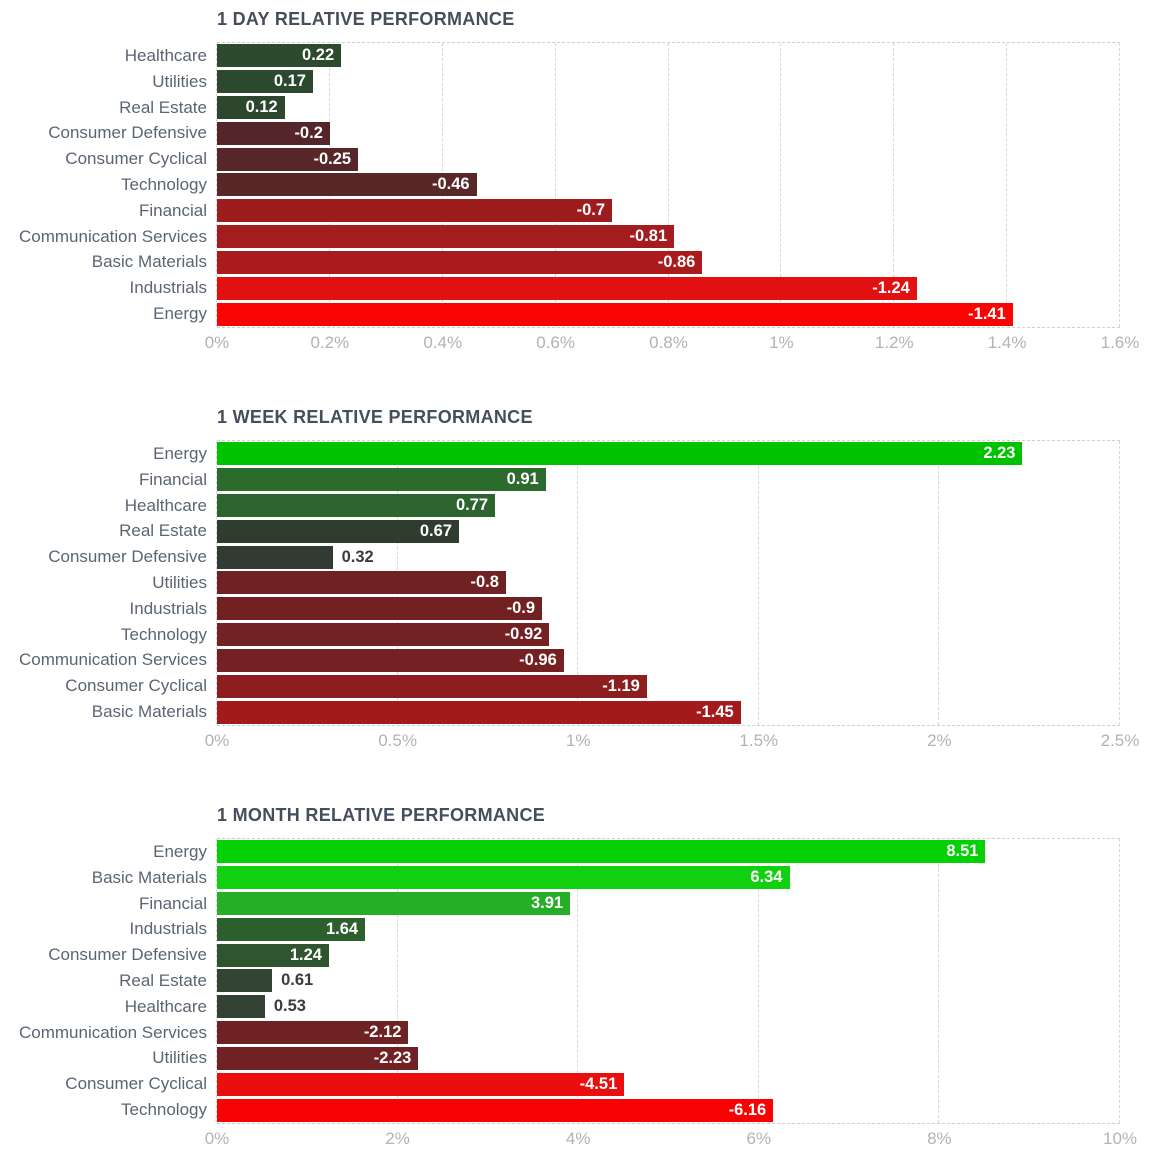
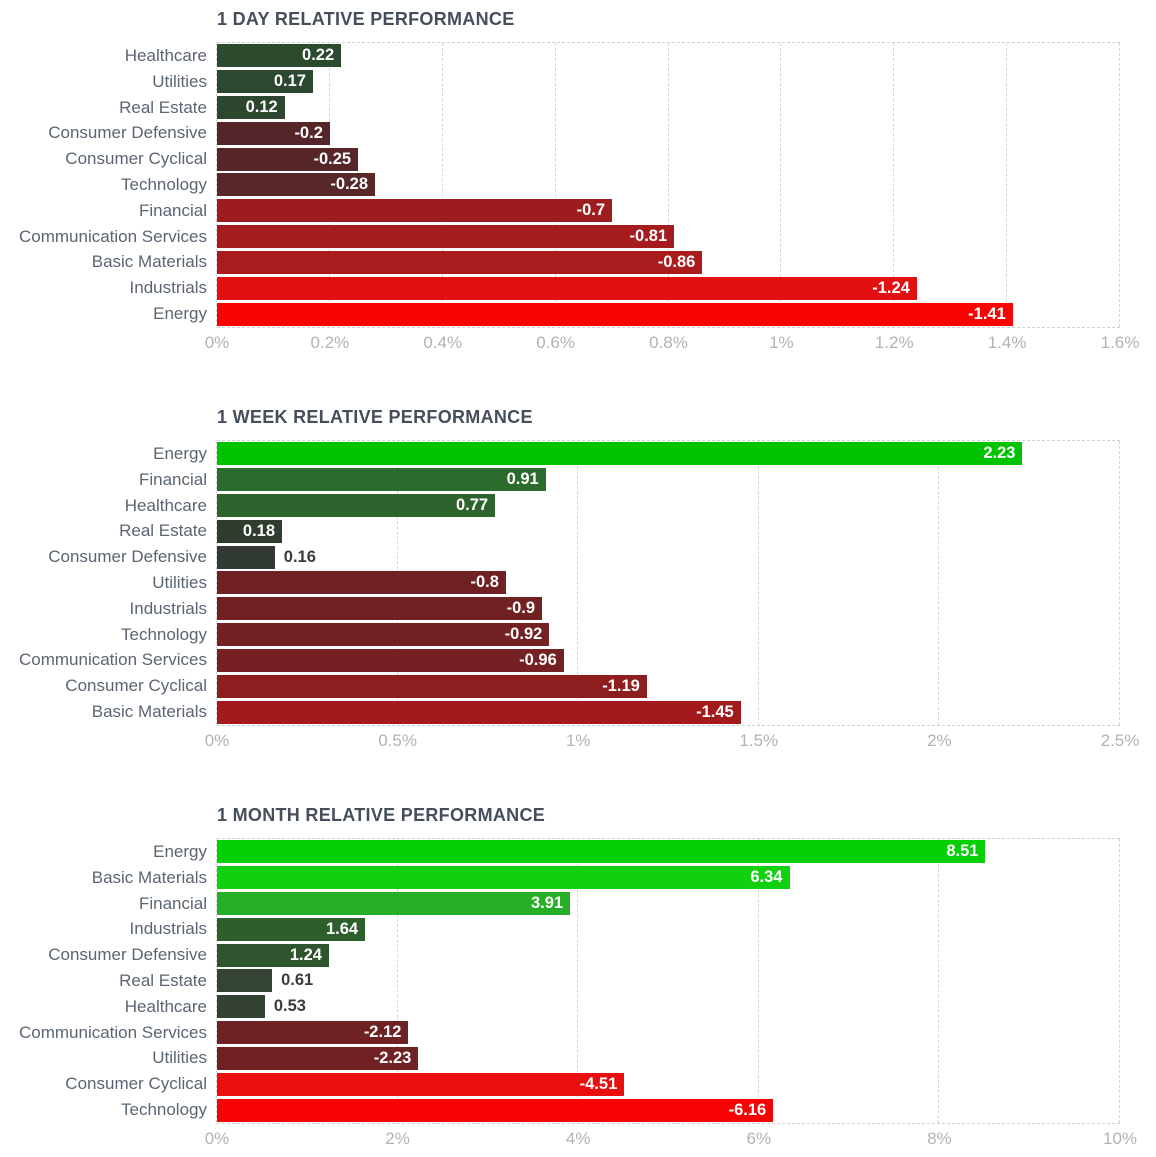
1 DAY RELATIVE PERFORMANCE/Technology: -0.46 -> -0.28
1 WEEK RELATIVE PERFORMANCE/Real Estate: 0.67 -> 0.18
1 WEEK RELATIVE PERFORMANCE/Consumer Defensive: 0.32 -> 0.16
